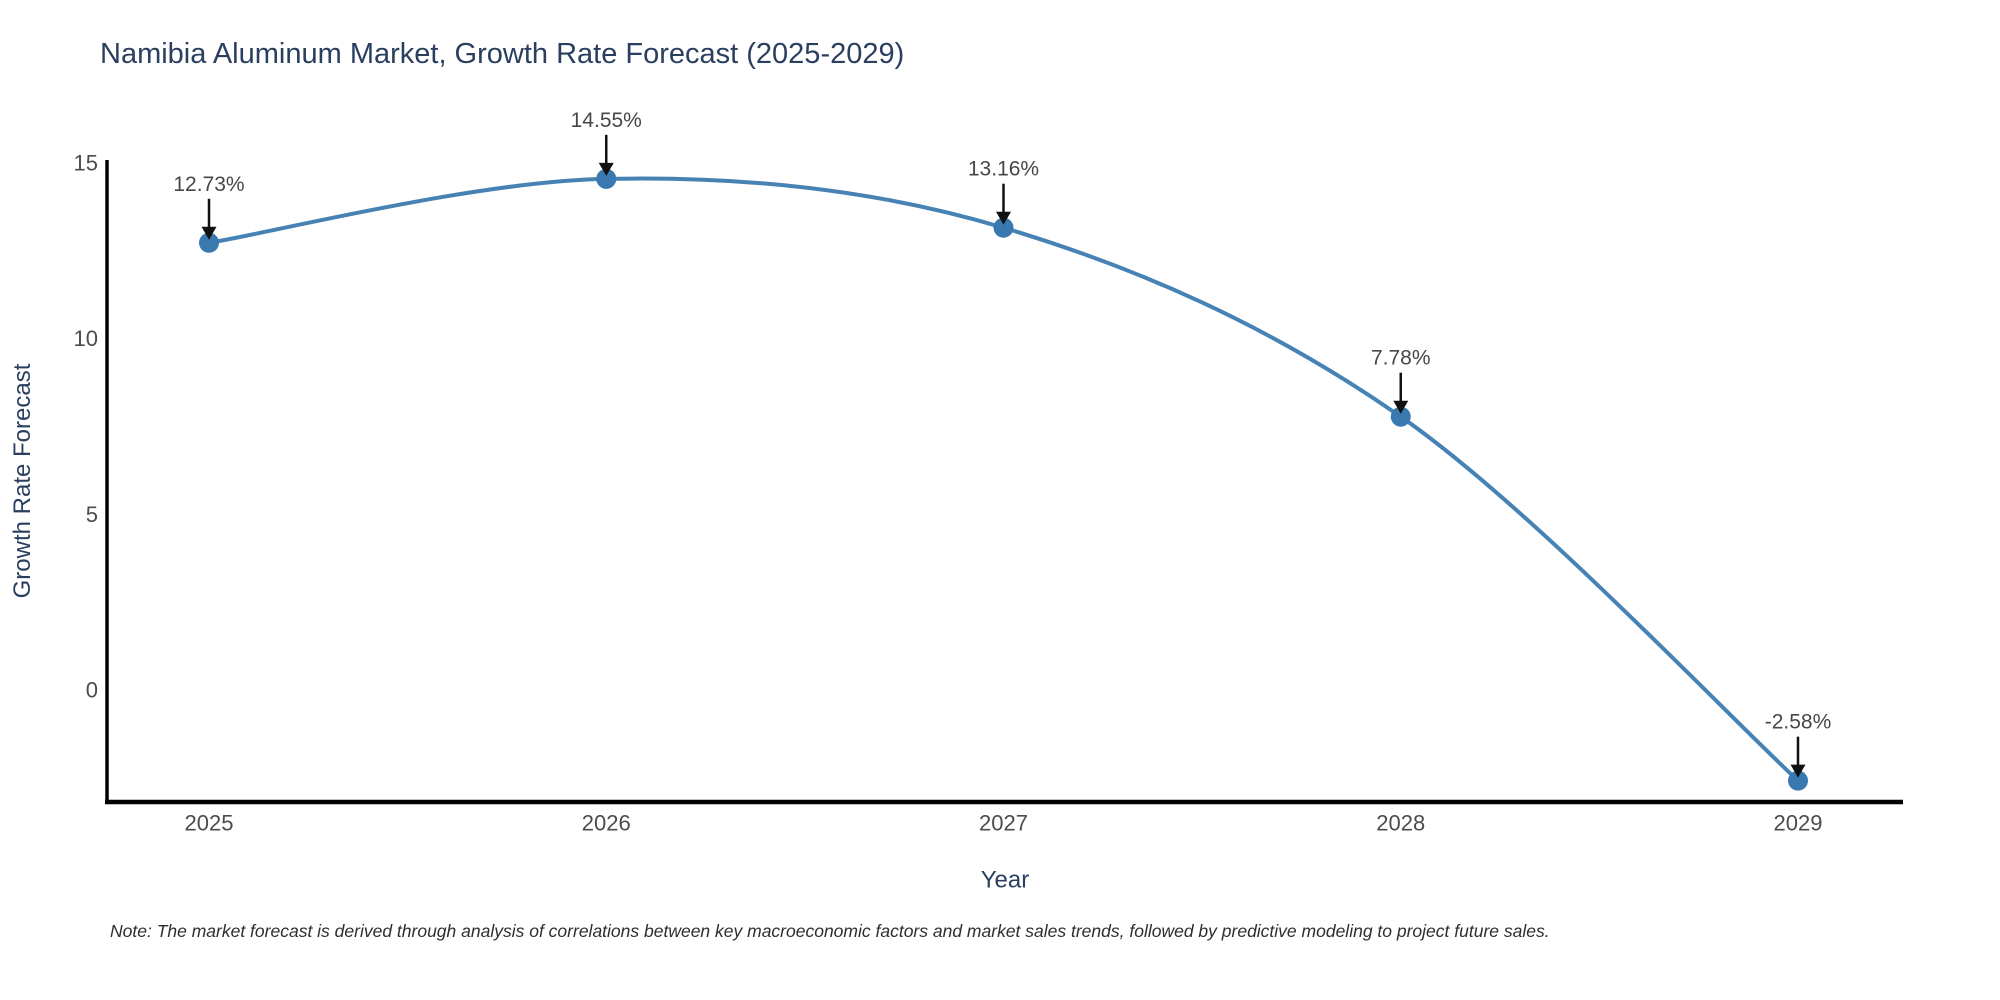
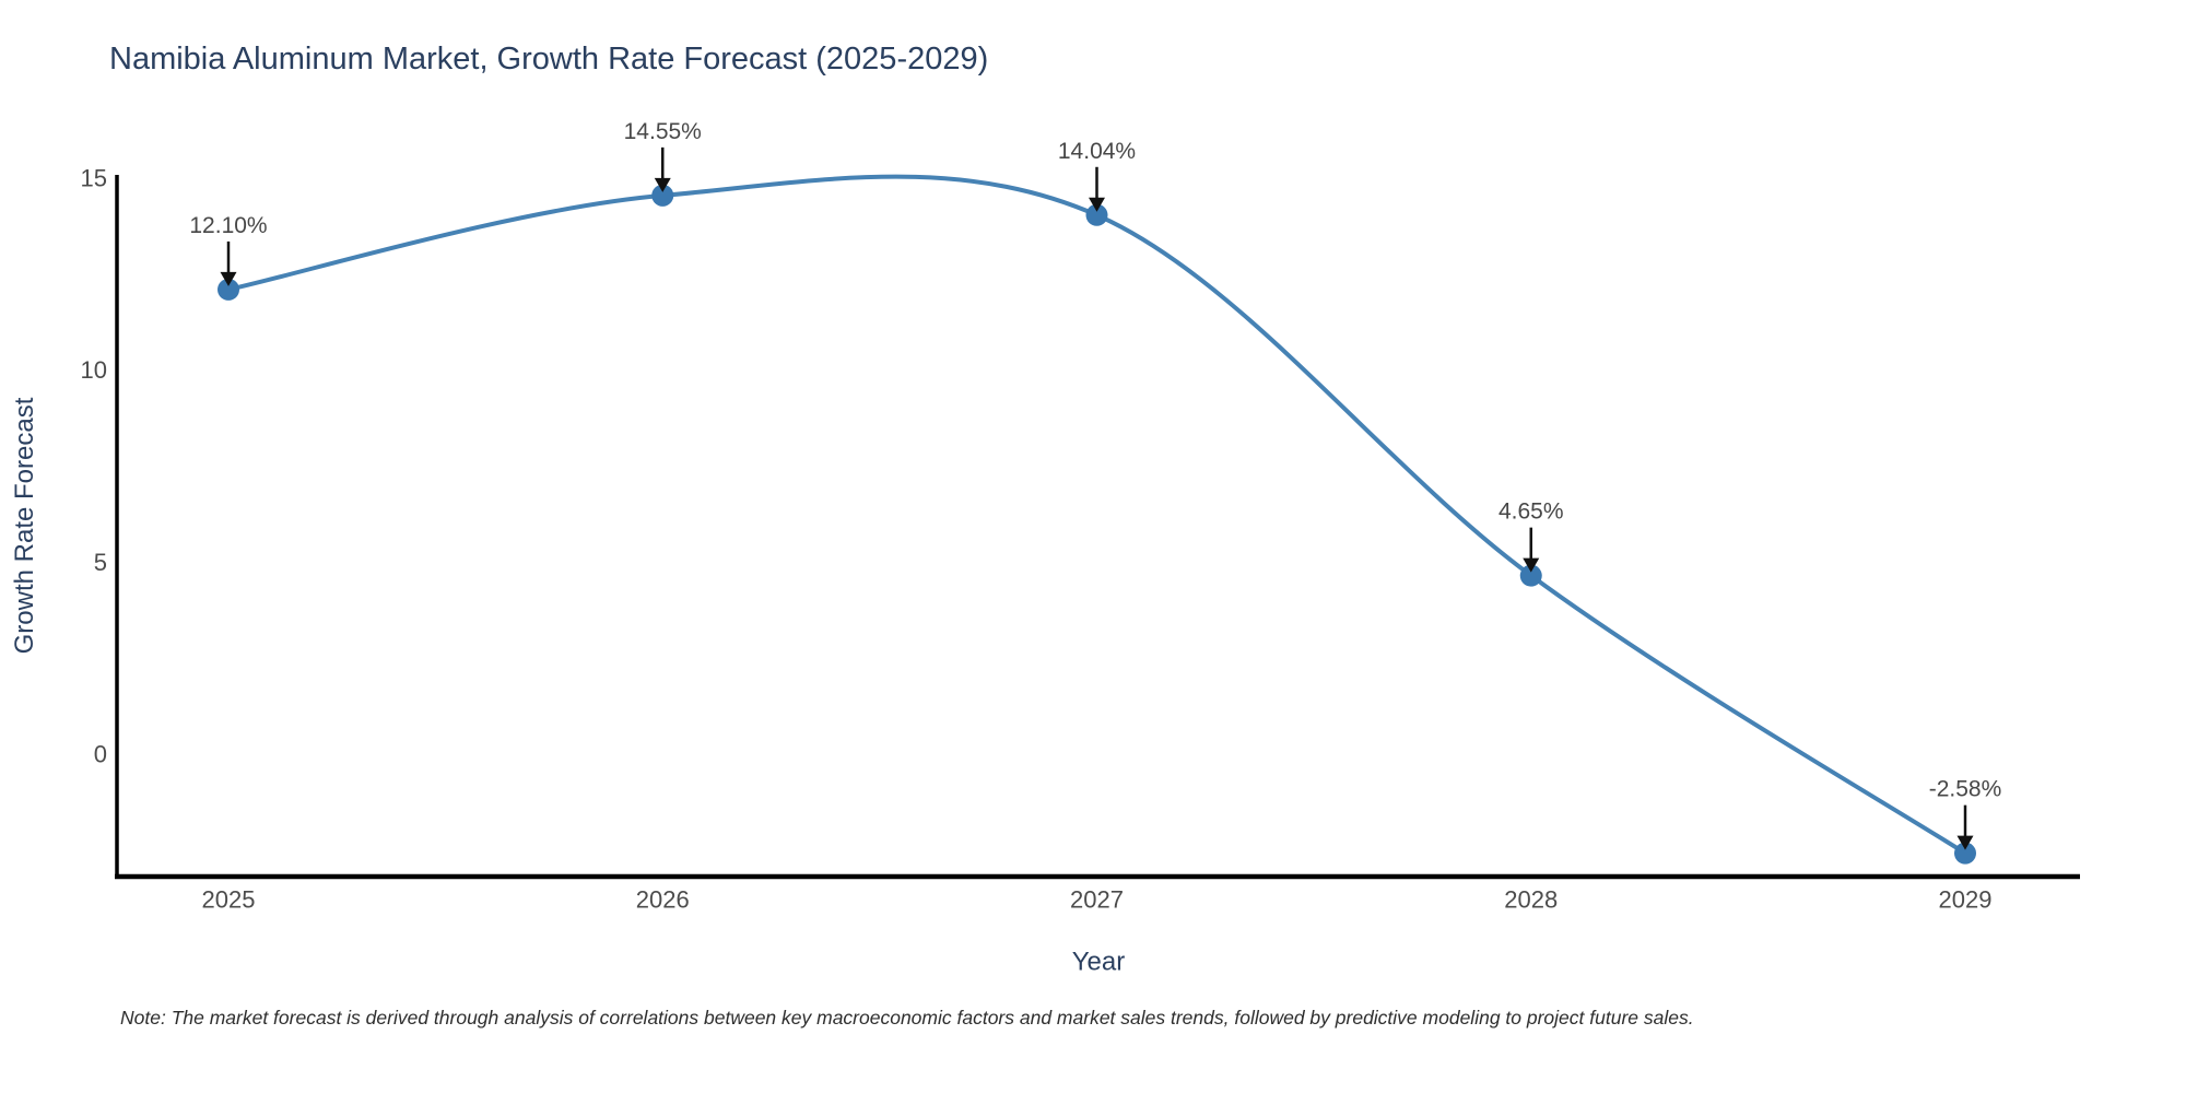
2025: 12.73% -> 12.10%
2027: 13.16% -> 14.04%
2028: 7.78% -> 4.65%
